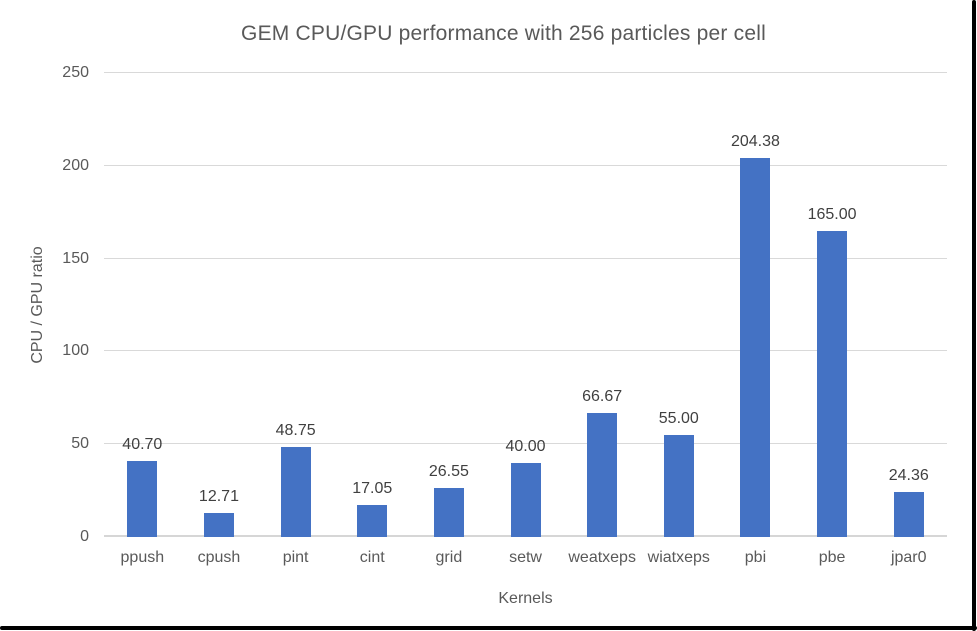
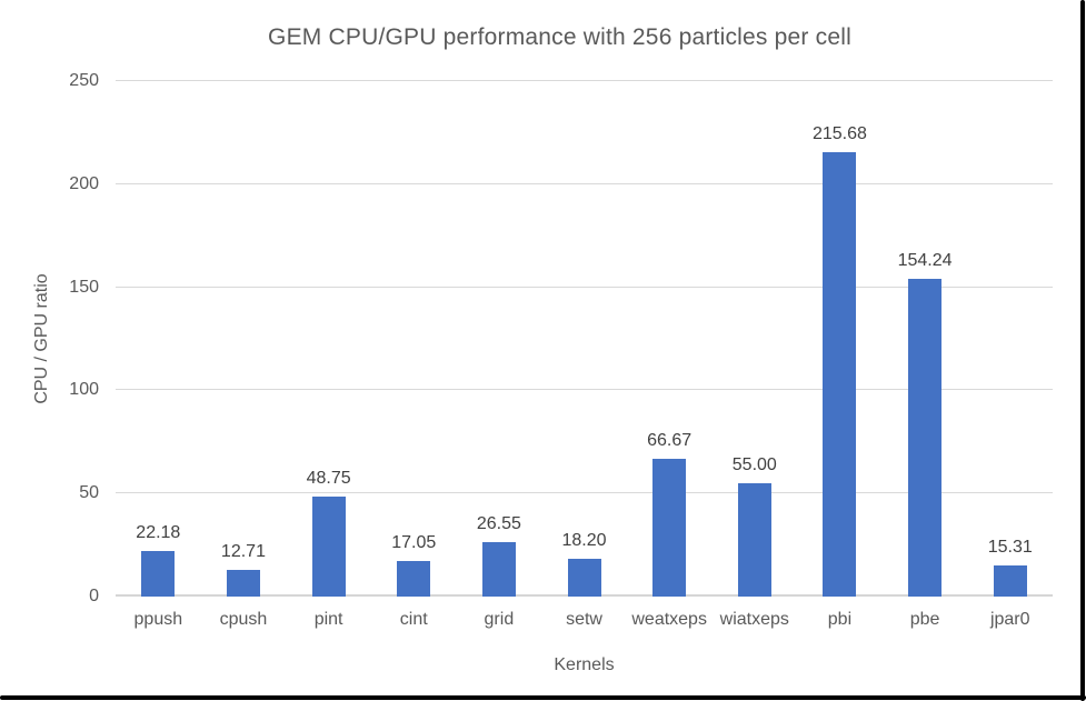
ppush: 40.70 -> 22.18
setw: 40.00 -> 18.20
pbi: 204.38 -> 215.68
pbe: 165.00 -> 154.24
jpar0: 24.36 -> 15.31
